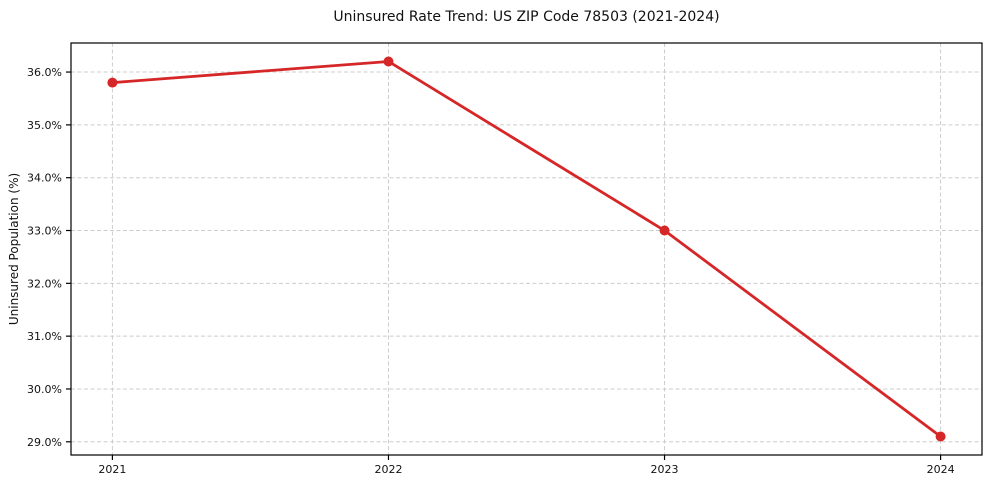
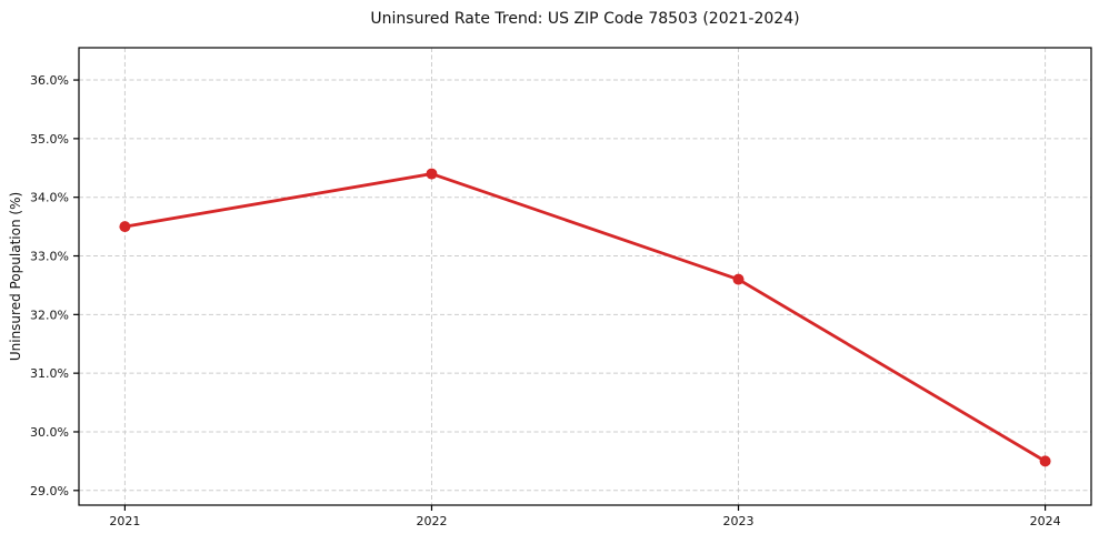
2021: 35.8% -> 33.5%
2022: 36.2% -> 34.4%
2023: 33.0% -> 32.6%
2024: 29.1% -> 29.5%
